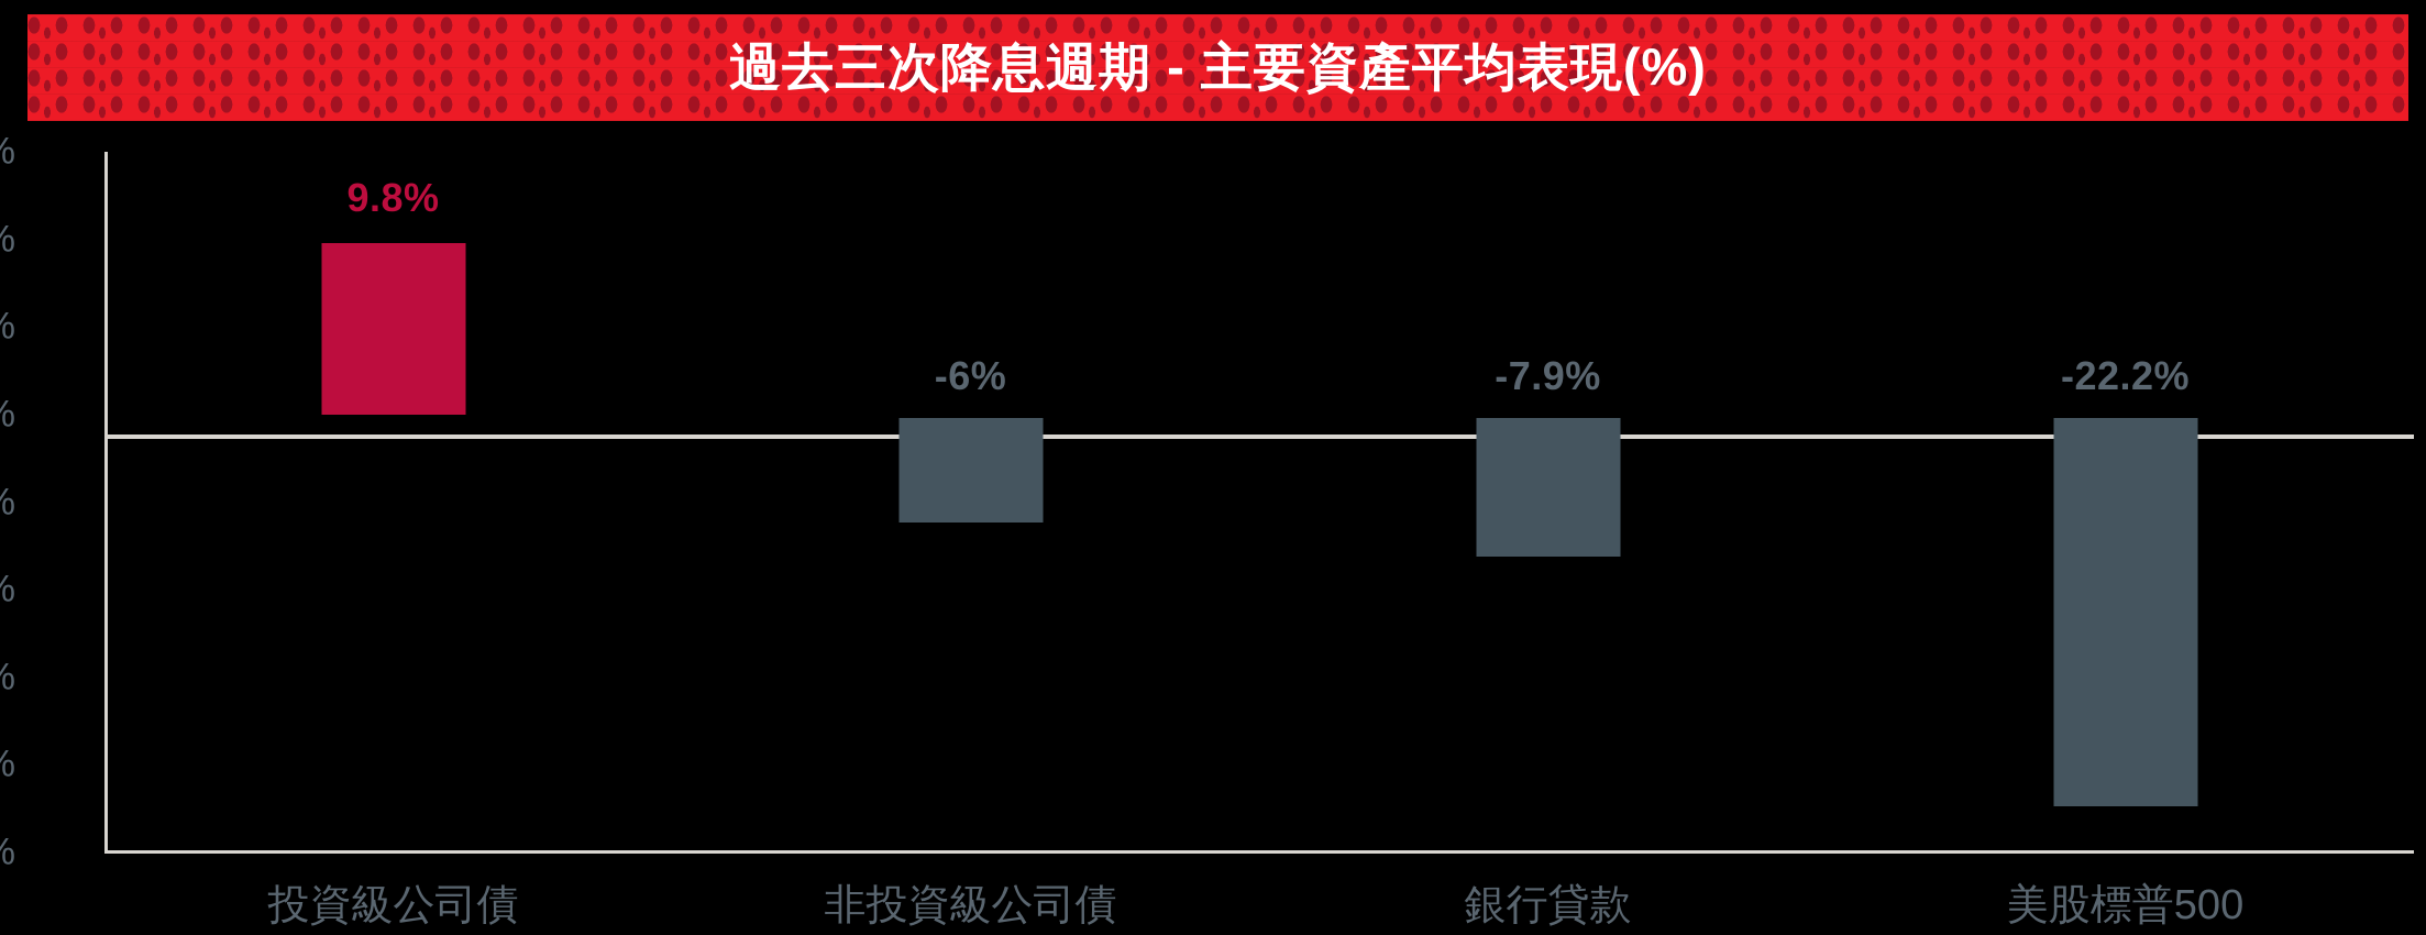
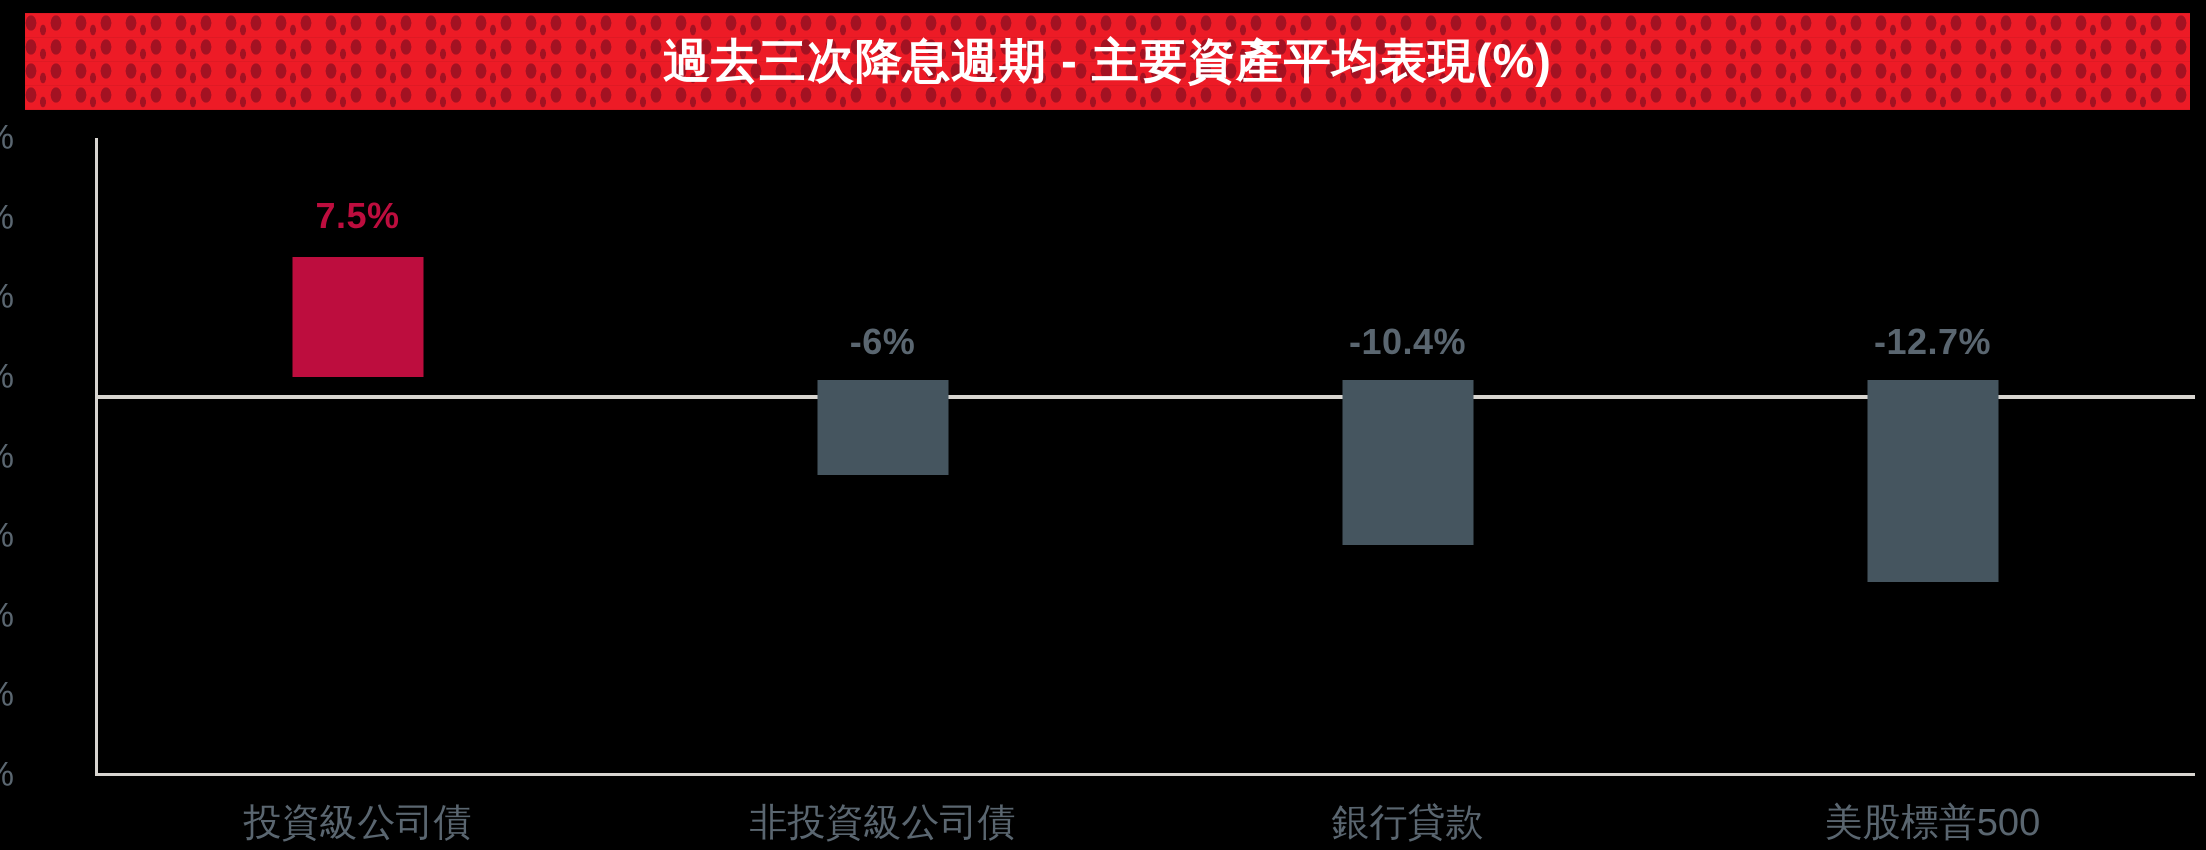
投資級公司債: 9.8% -> 7.5%
銀行貸款: -7.9% -> -10.4%
美股標普500: -22.2% -> -12.7%
